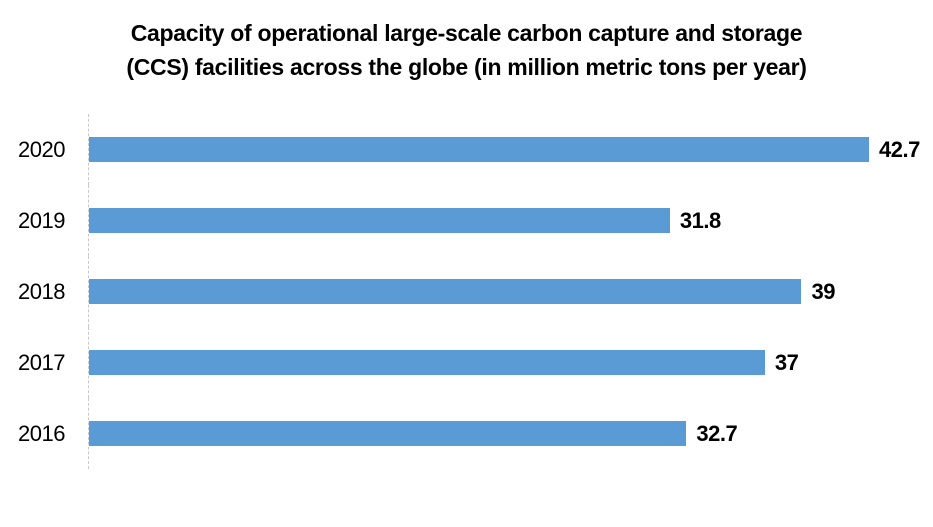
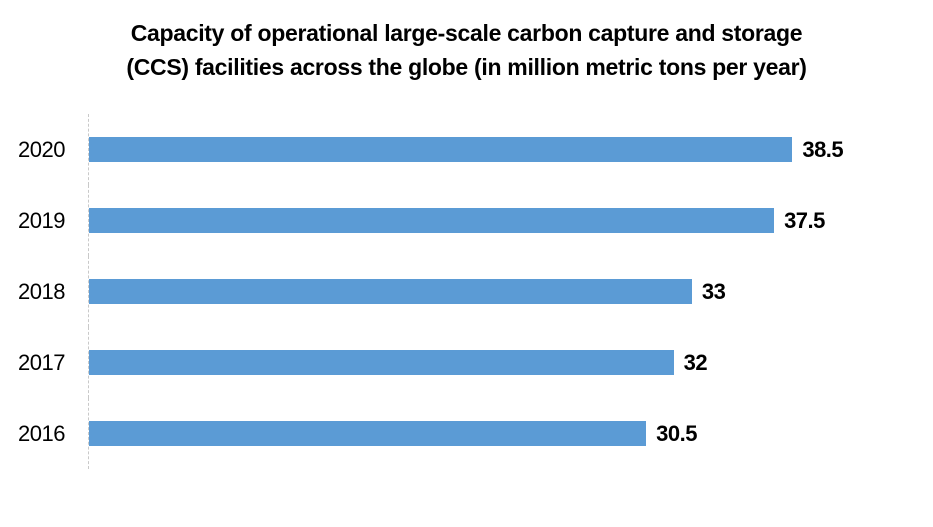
2020: 42.7 -> 38.5
2019: 31.8 -> 37.5
2018: 39 -> 33
2017: 37 -> 32
2016: 32.7 -> 30.5
